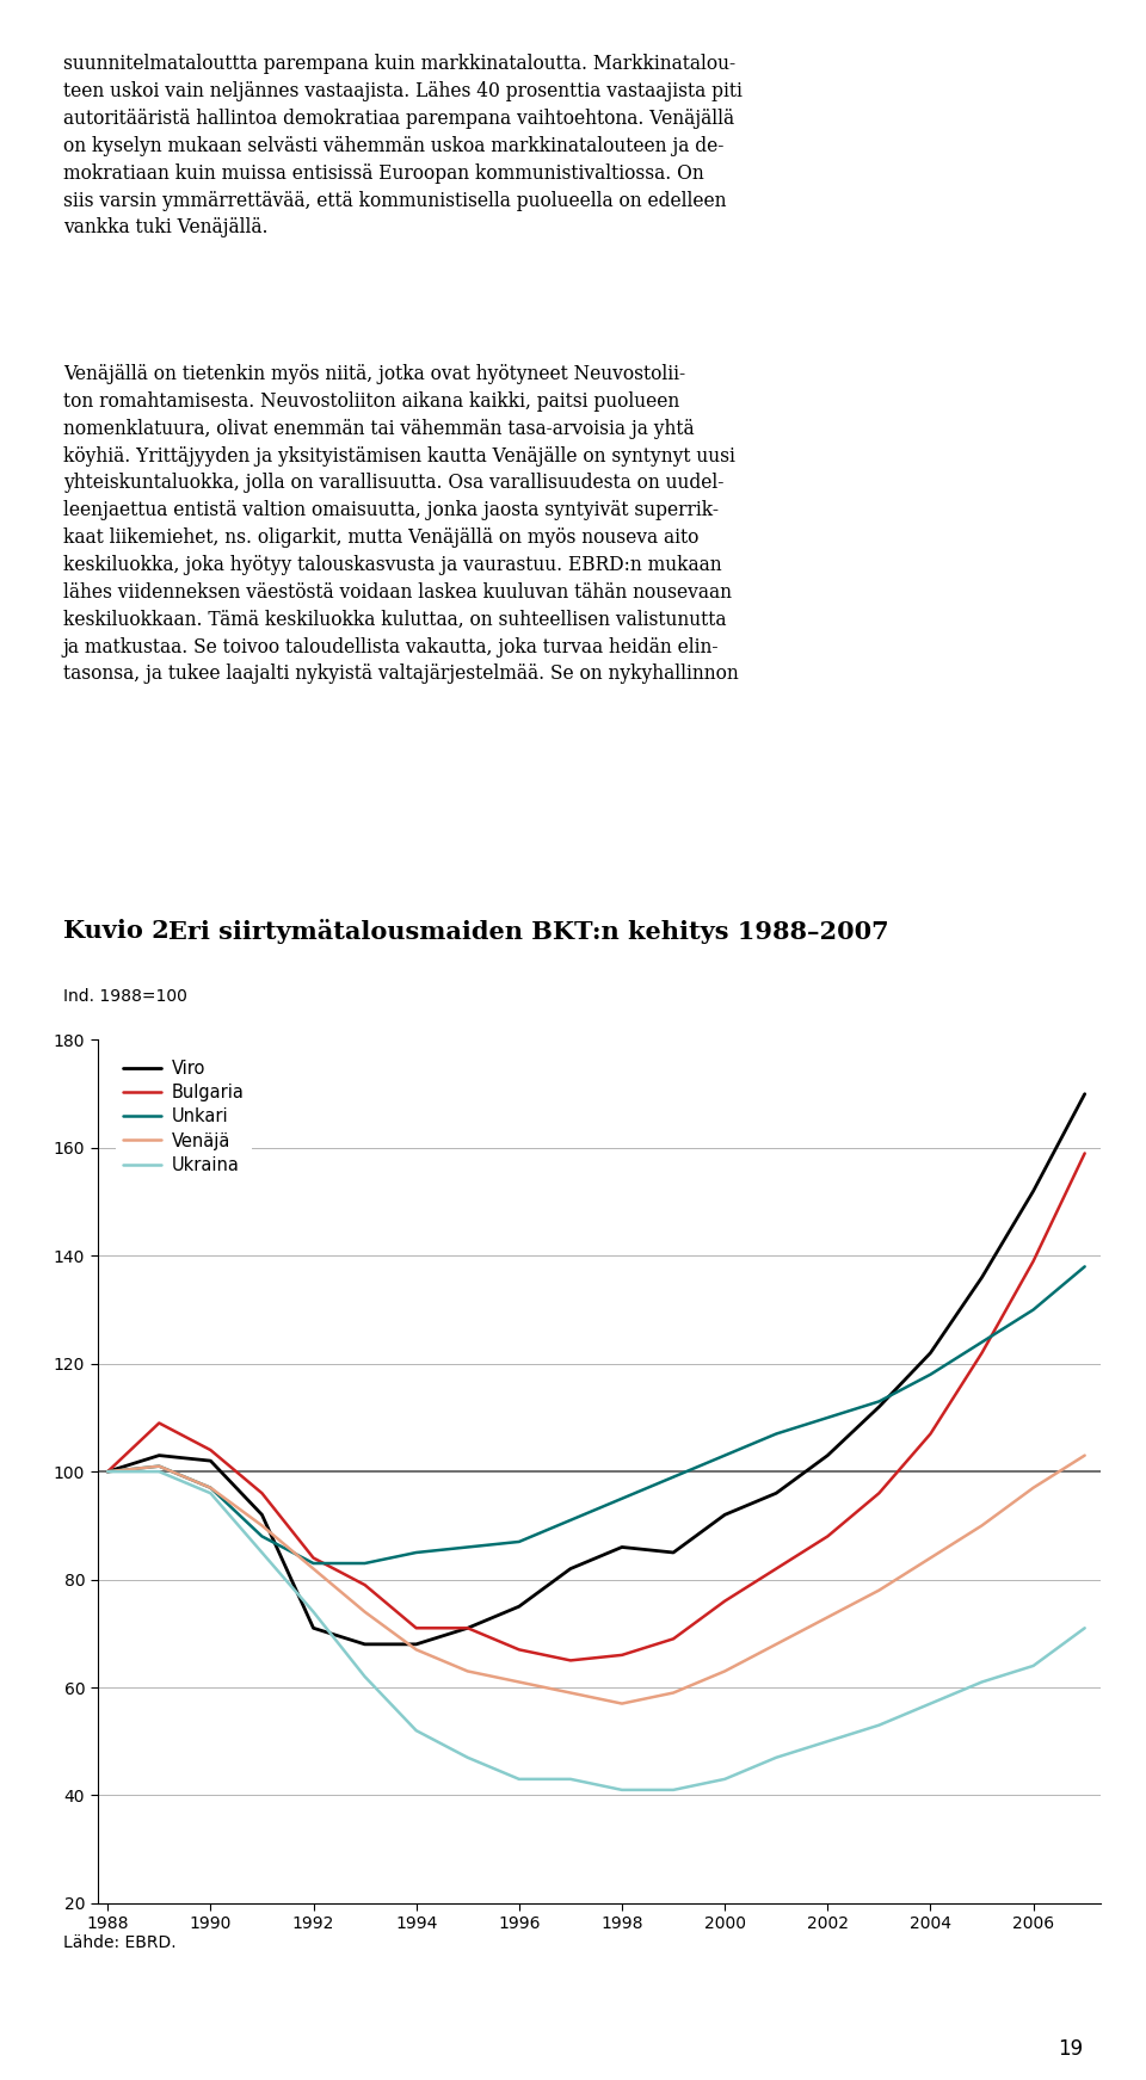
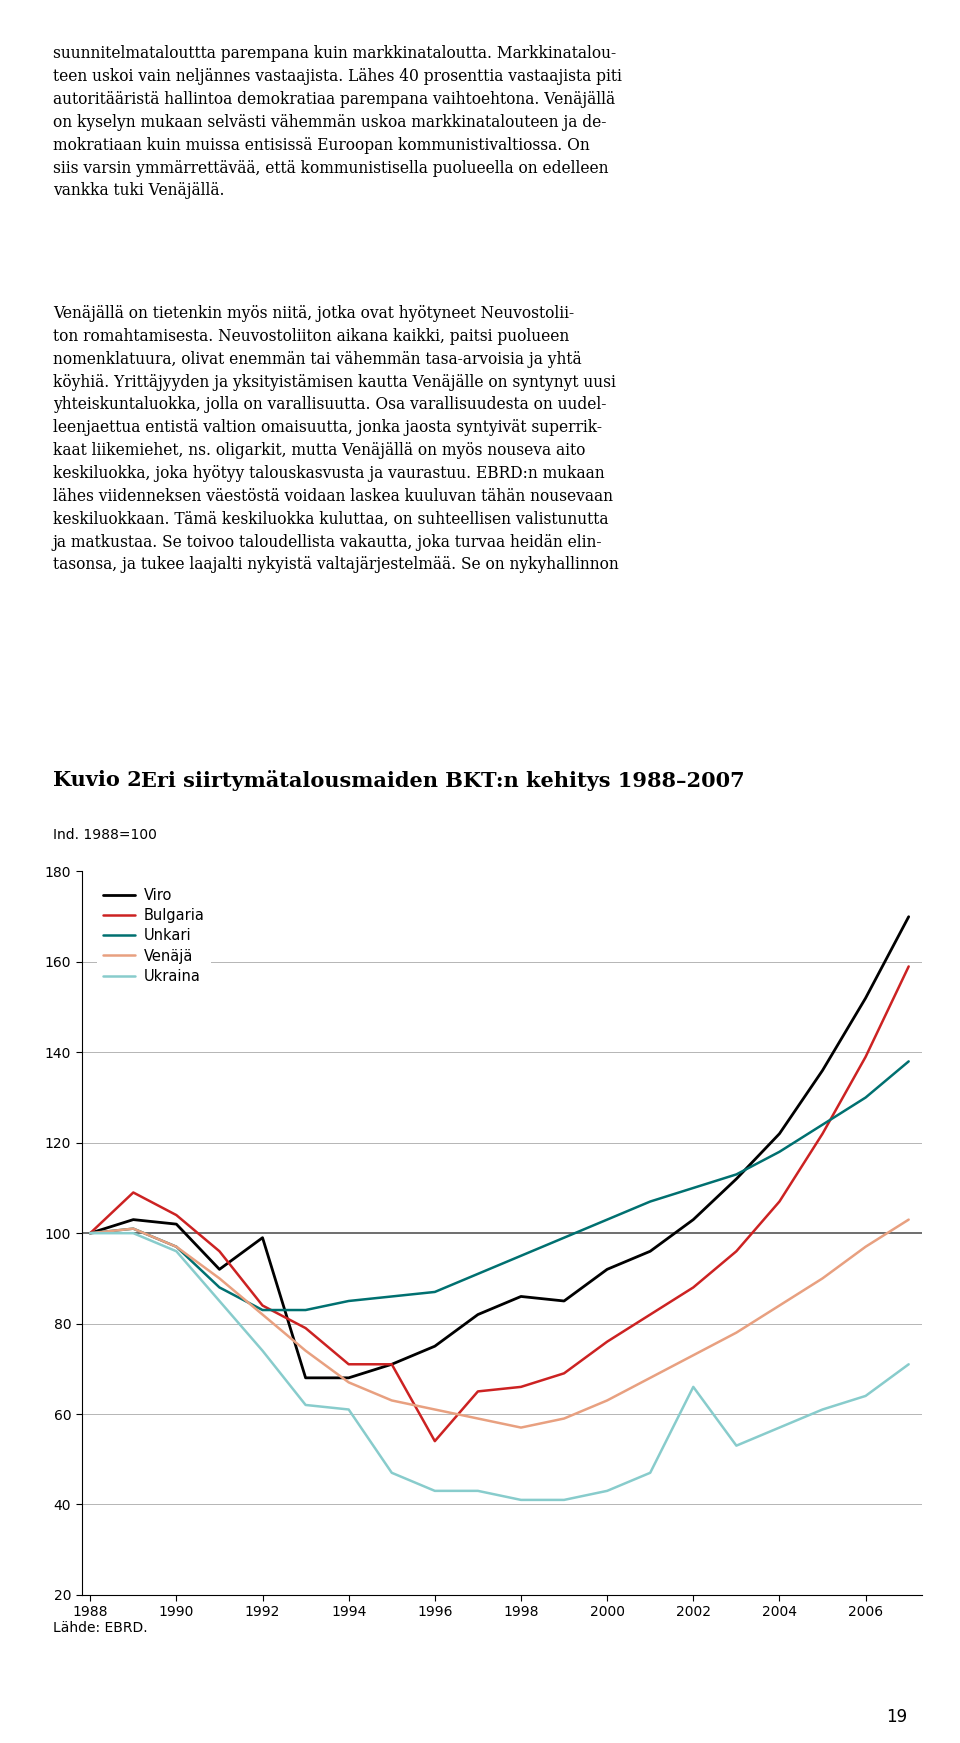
Viro/1992: 71 -> 99
Ukraina/1994: 52 -> 61
Bulgaria/1996: 67 -> 54
Ukraina/2002: 50 -> 66
